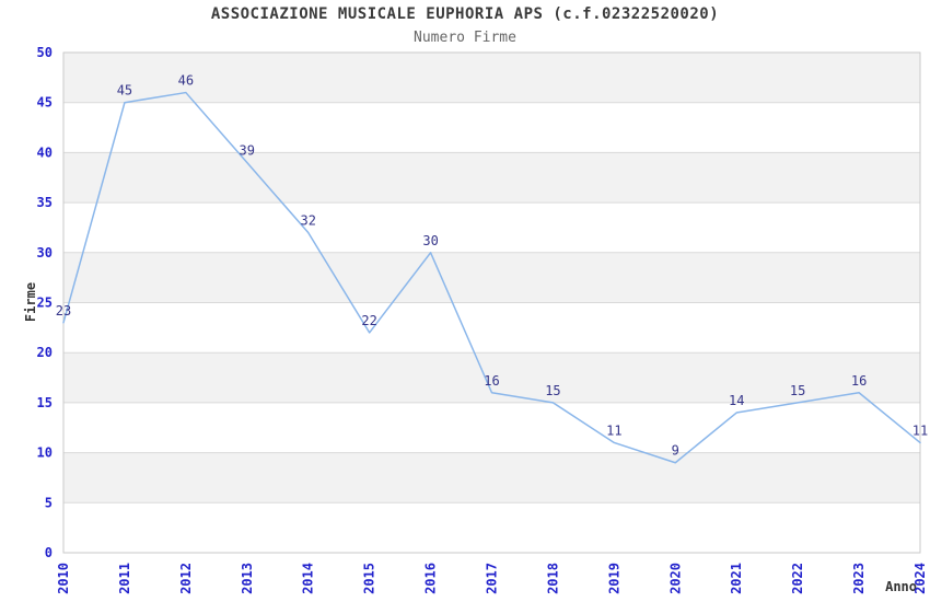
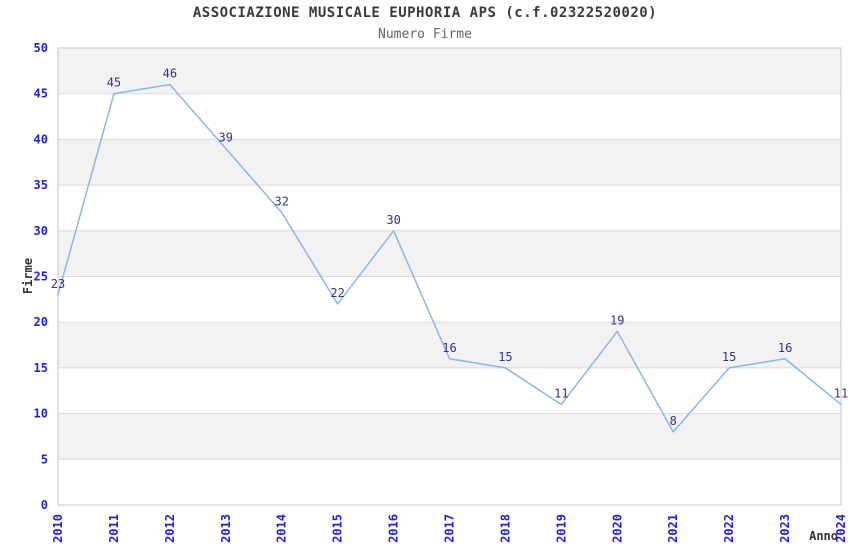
2020: 9 -> 19
2021: 14 -> 8
